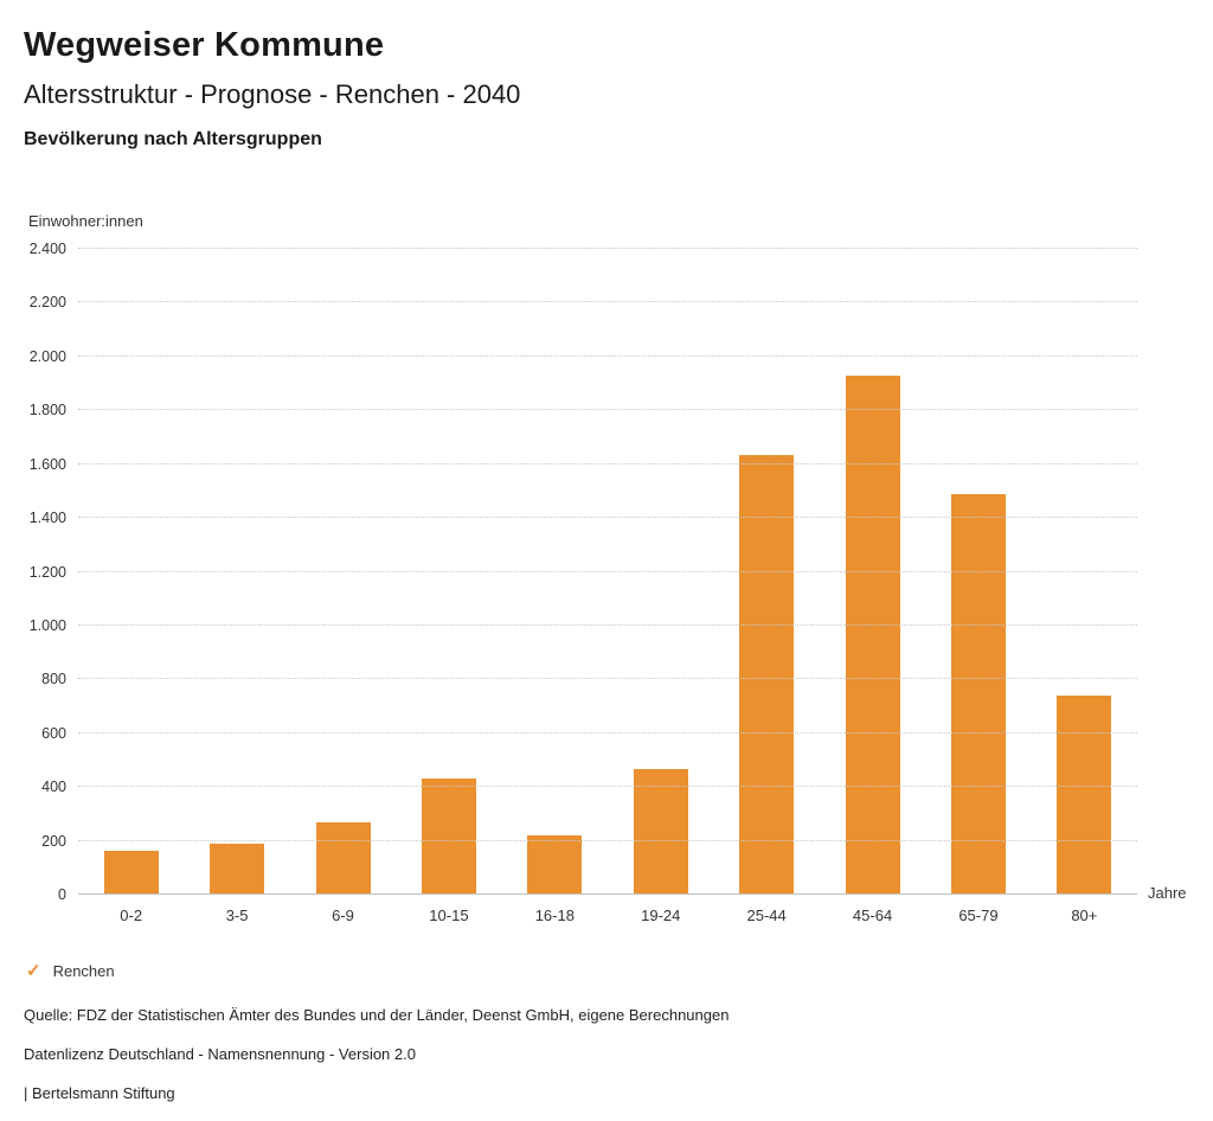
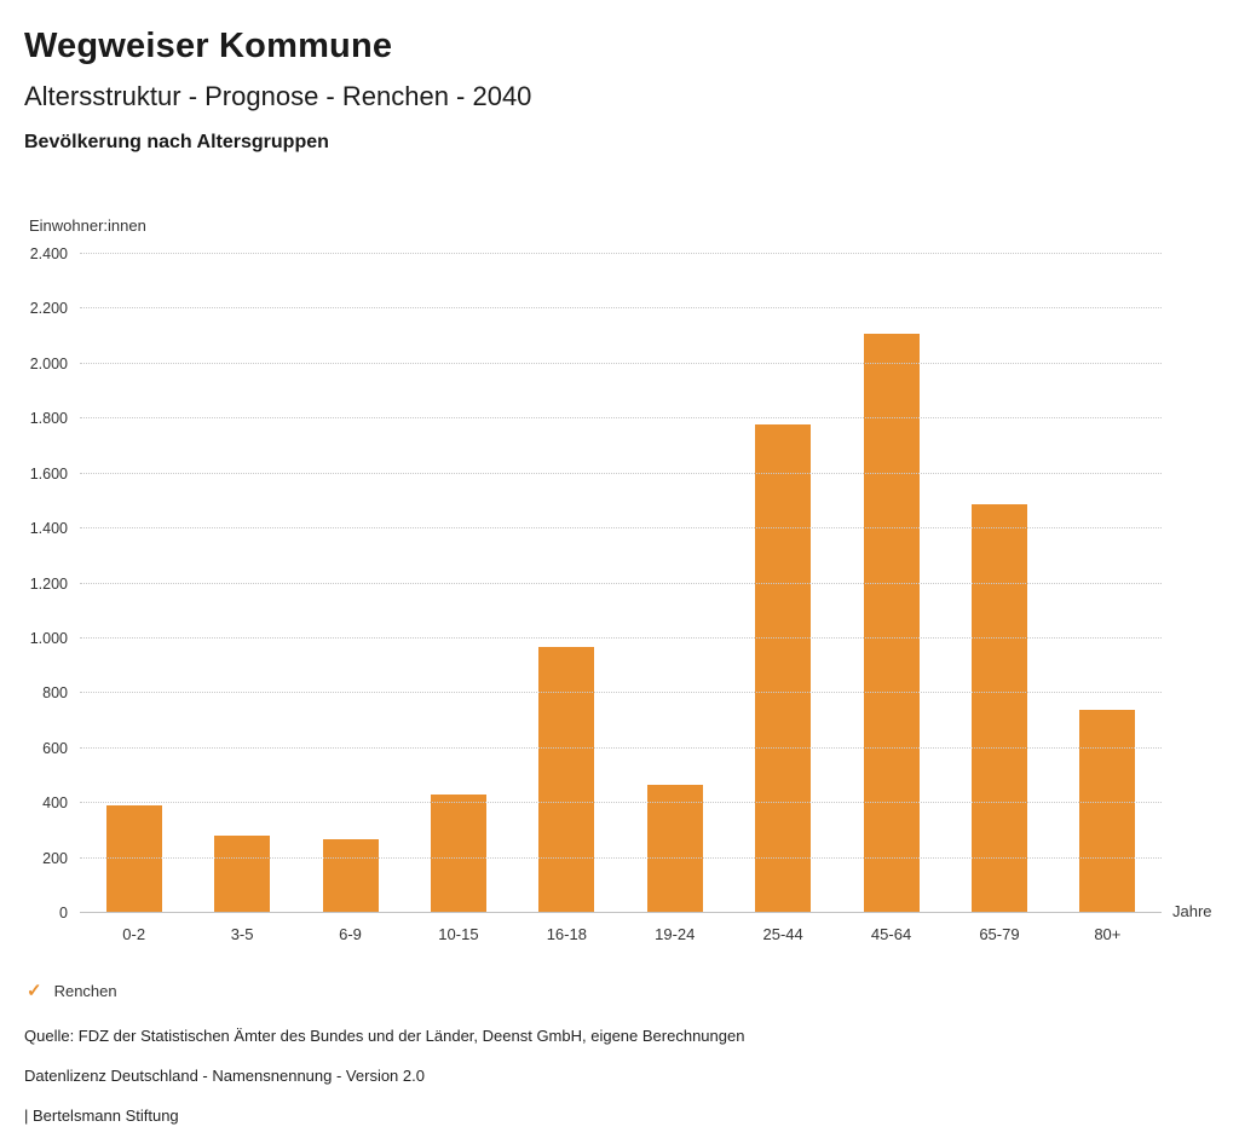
0-2: 160 -> 390
3-5: 190 -> 280
16-18: 220 -> 970
25-44: 1640 -> 1780
45-64: 1930 -> 2110
